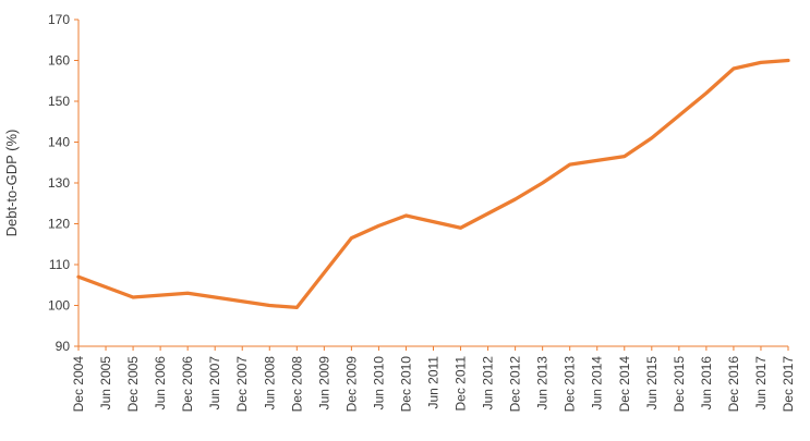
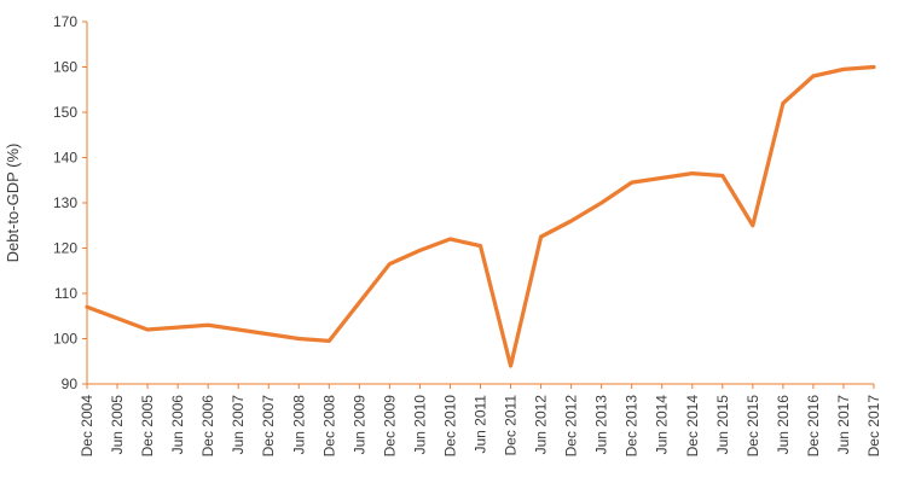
Dec 2011: 119 -> 94
Jun 2015: 141 -> 136
Dec 2015: 146 -> 125
